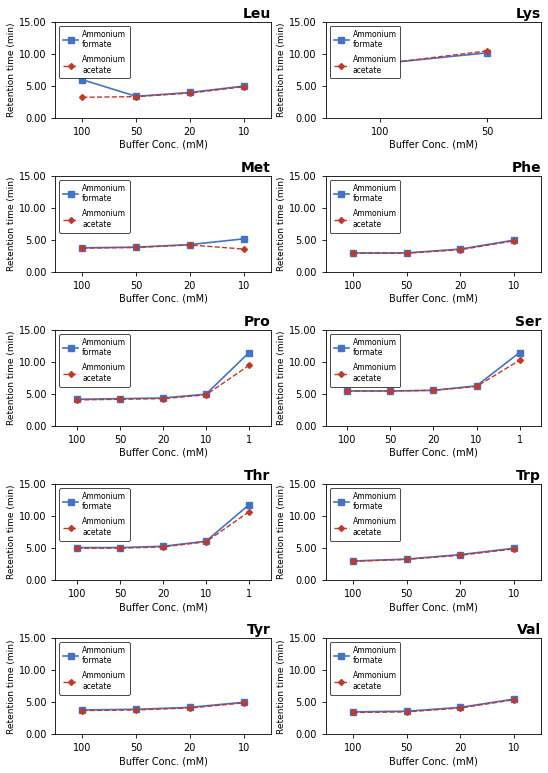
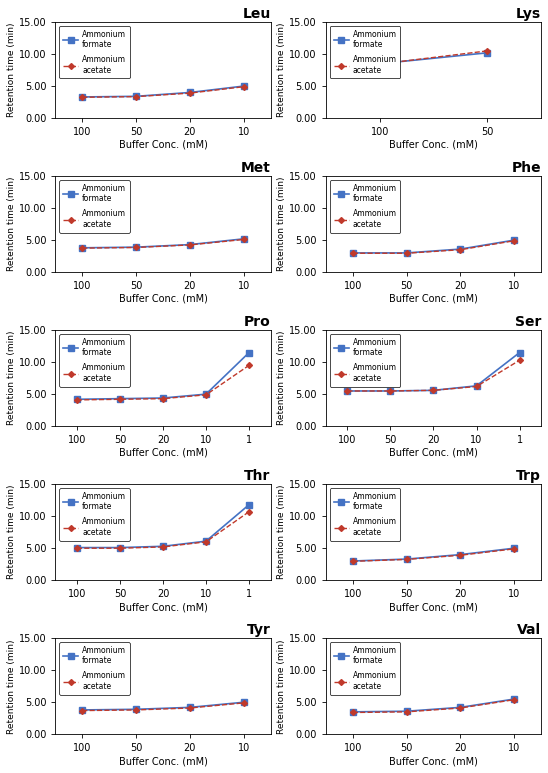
Leu/Ammonium formate/100: 6.0 -> 3.3
Met/Ammonium acetate/10: 3.6 -> 5.1
